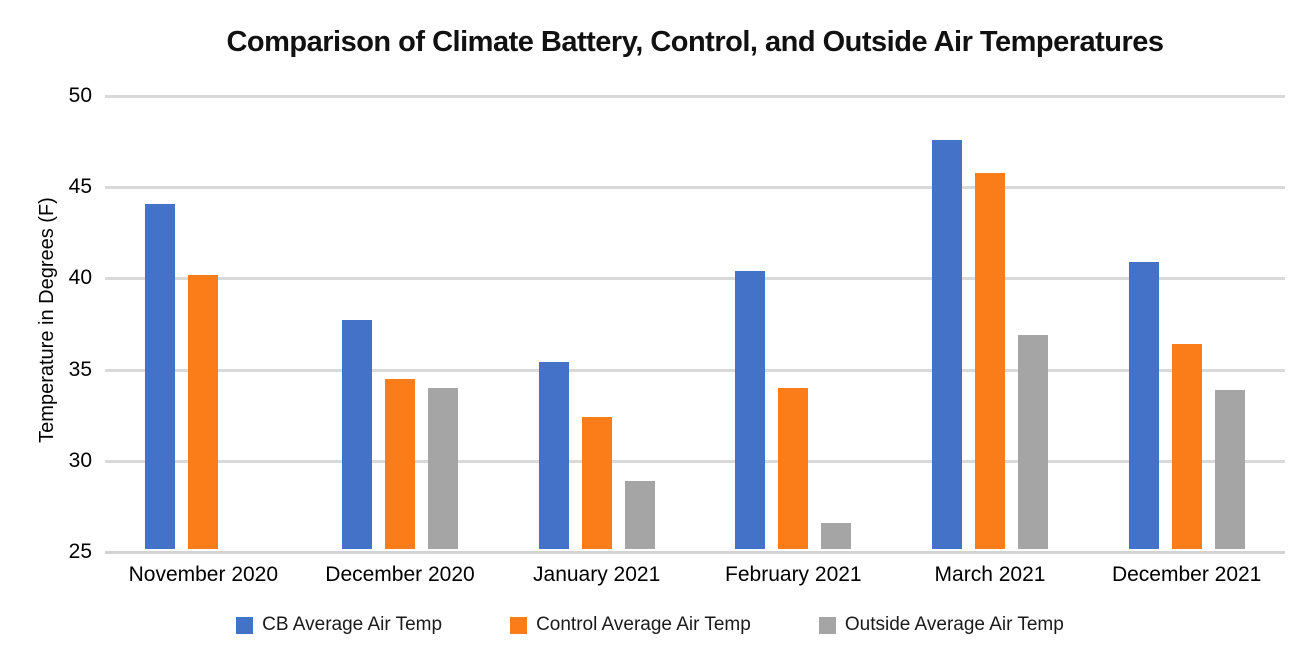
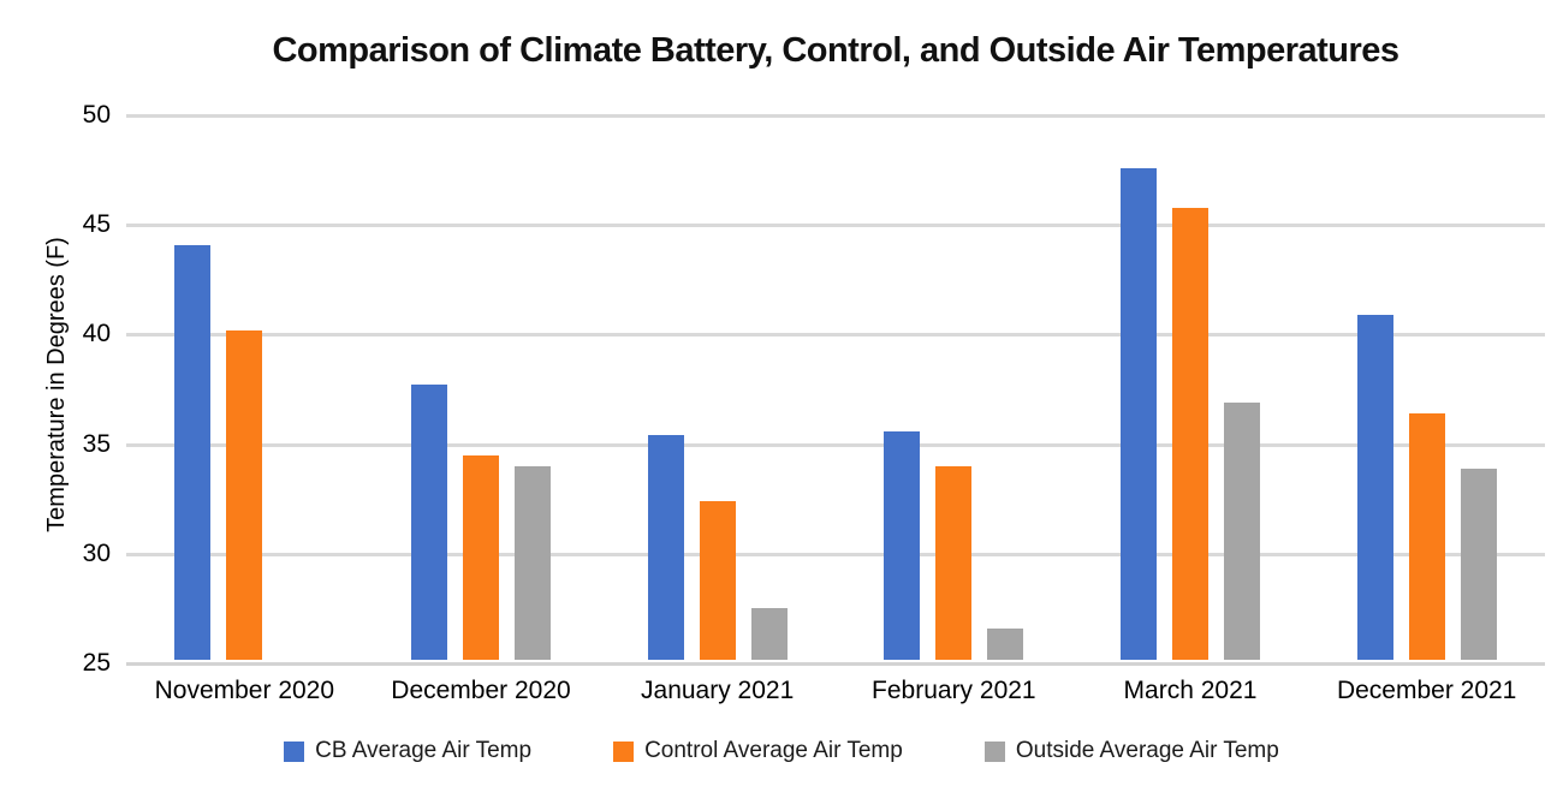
Outside Average Air Temp/January 2021: 28.9 -> 27.5
CB Average Air Temp/February 2021: 40.4 -> 35.6
